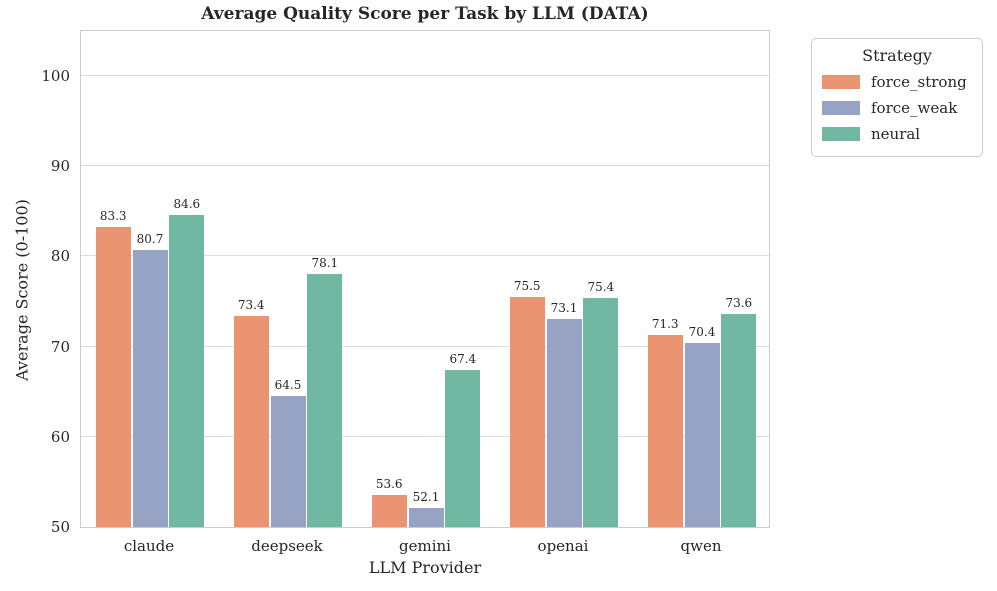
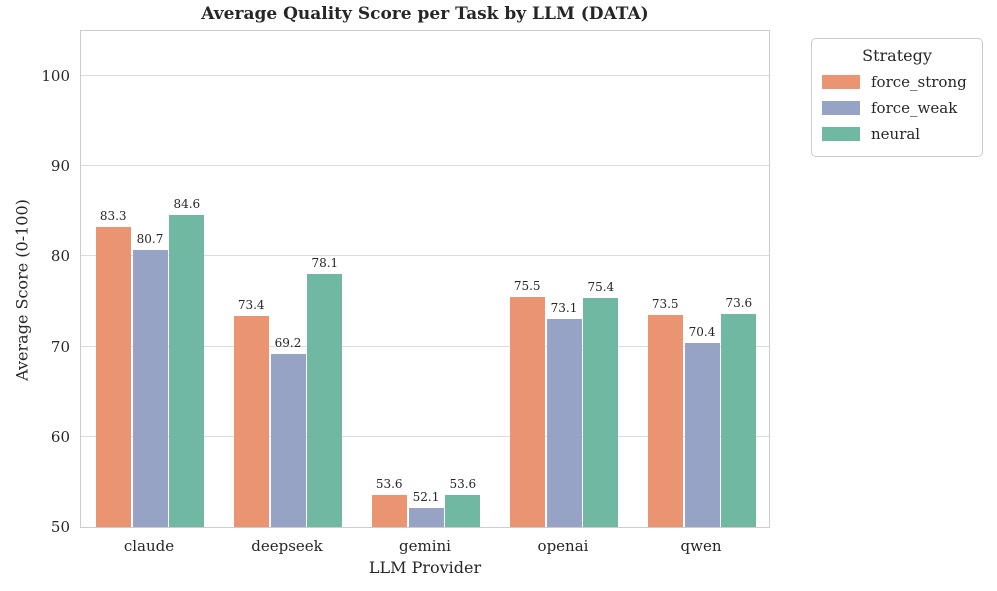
force_weak/deepseek: 64.5 -> 69.2
neural/gemini: 67.4 -> 53.6
force_strong/qwen: 71.3 -> 73.5
